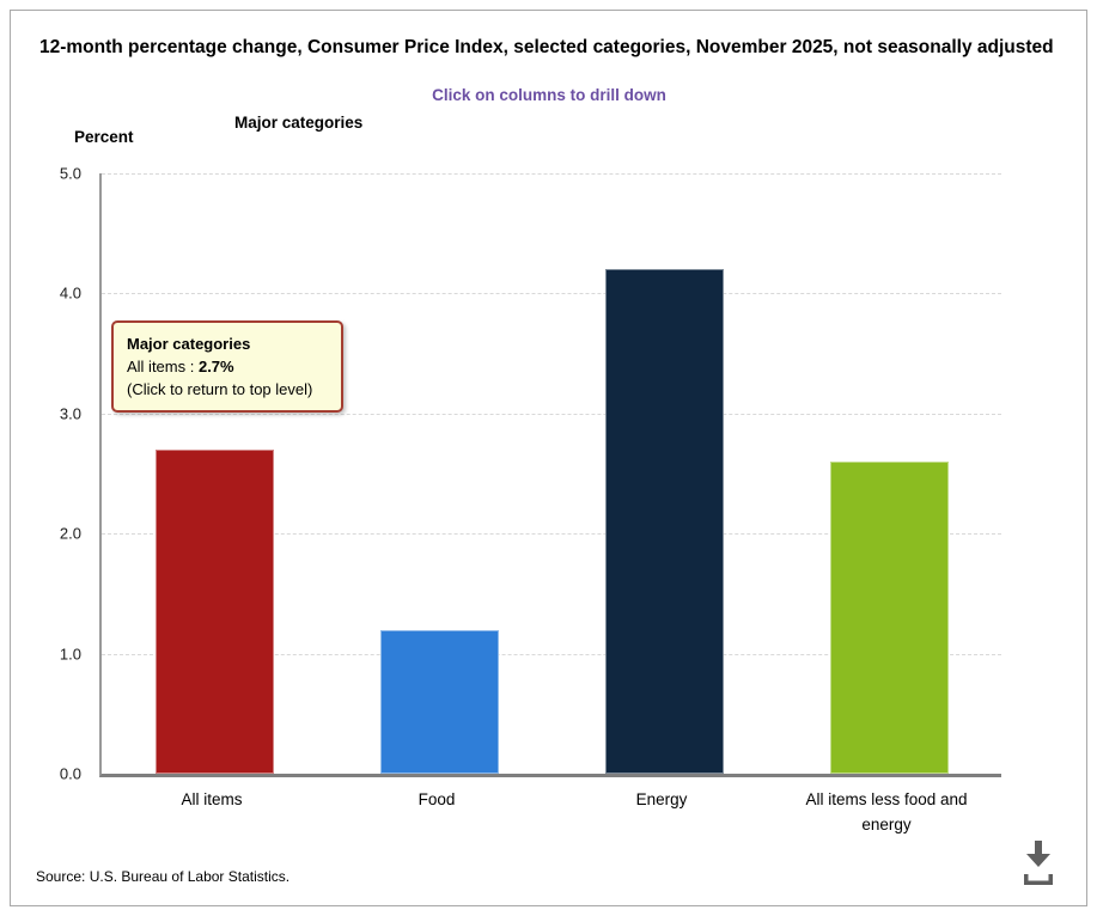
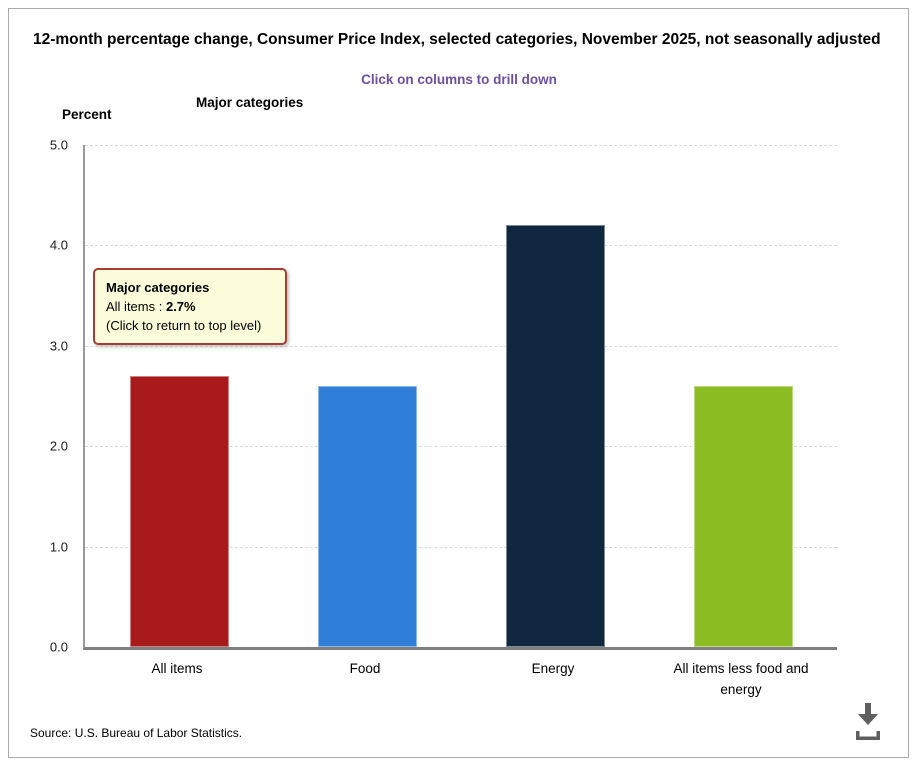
Food: 1.2 -> 2.6
